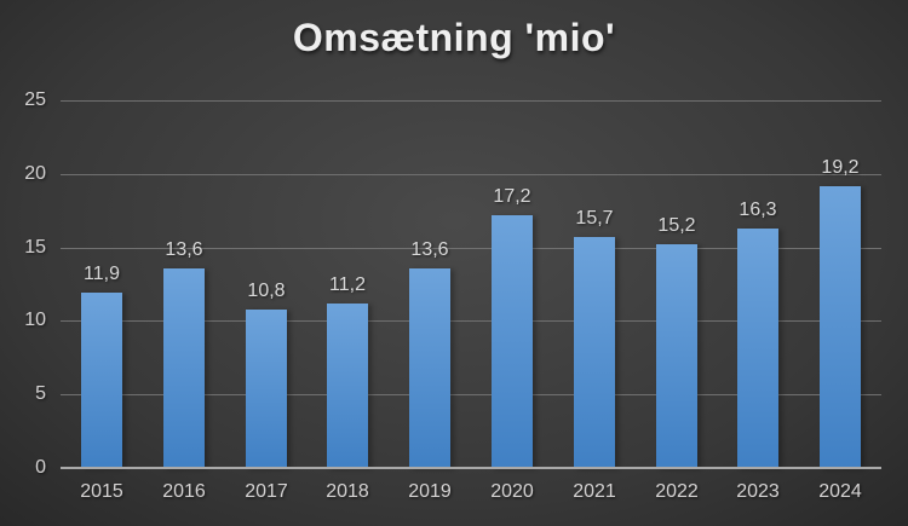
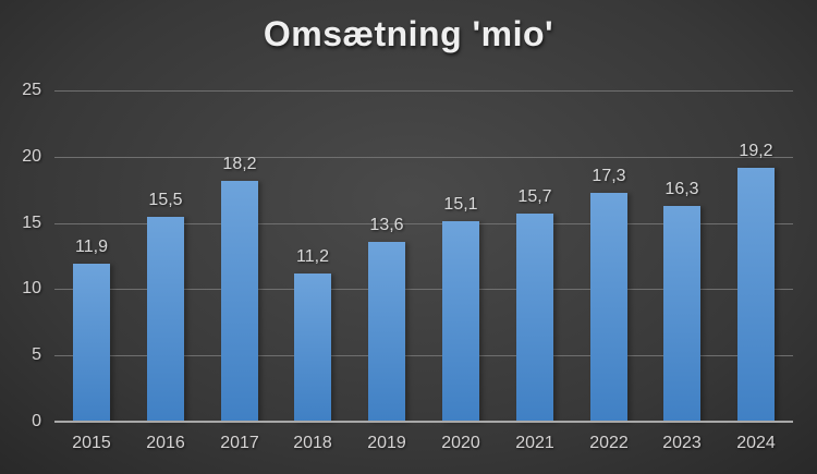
2016: 13,6 -> 15,5
2017: 10,8 -> 18,2
2020: 17,2 -> 15,1
2022: 15,2 -> 17,3
